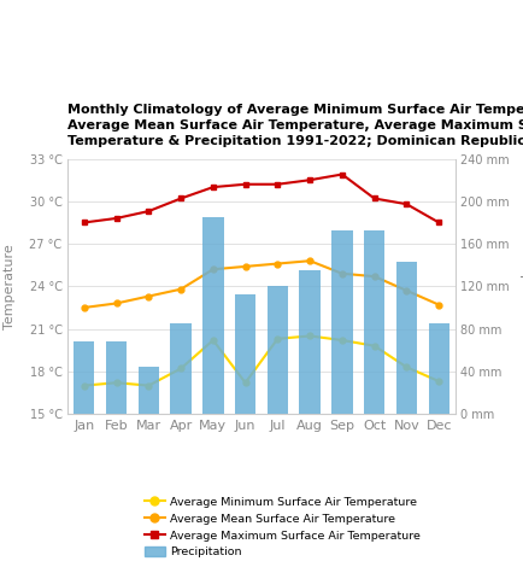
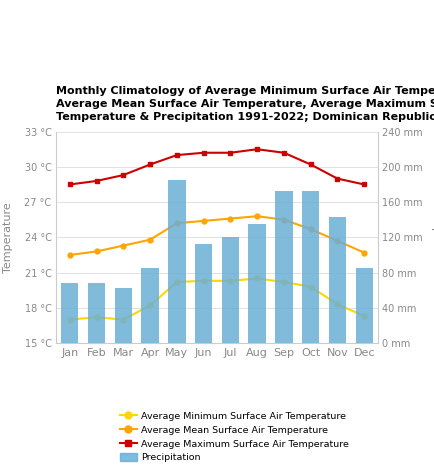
Precipitation/Mar: 44 mm -> 62 mm
Average Minimum Surface Air Temperature/Jun: 17.2 °C -> 20.3 °C
Average Mean Surface Air Temperature/Sep: 24.9 °C -> 25.5 °C
Average Maximum Surface Air Temperature/Sep: 31.9 °C -> 31.2 °C
Average Maximum Surface Air Temperature/Nov: 29.8 °C -> 29.0 °C
